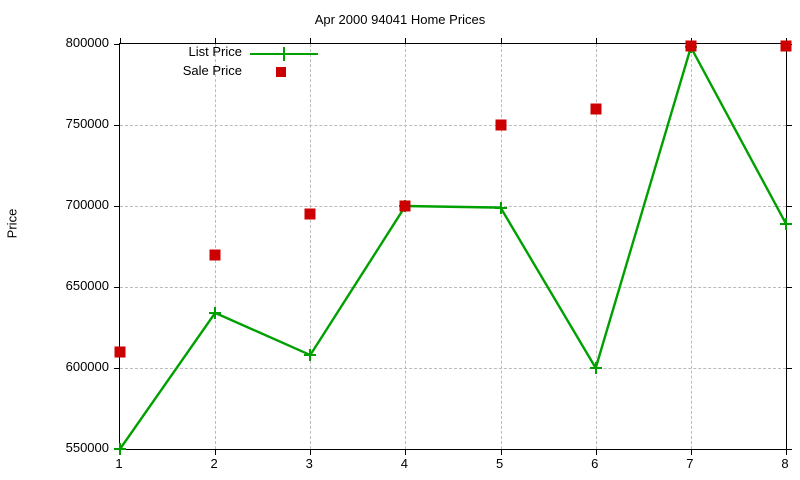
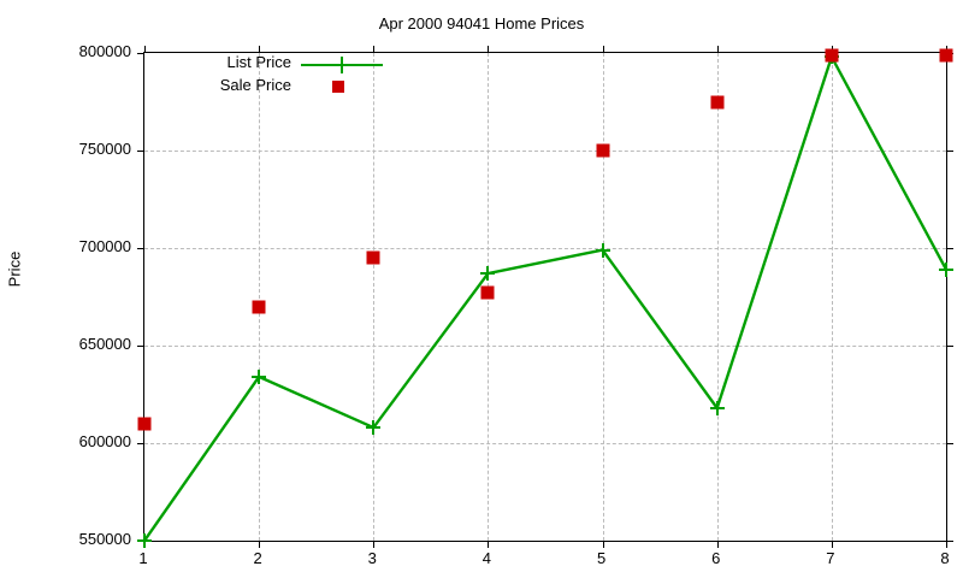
List Price/4: 700000 -> 687000
Sale Price/4: 700000 -> 677000
List Price/6: 600000 -> 618000
Sale Price/6: 760000 -> 775000
